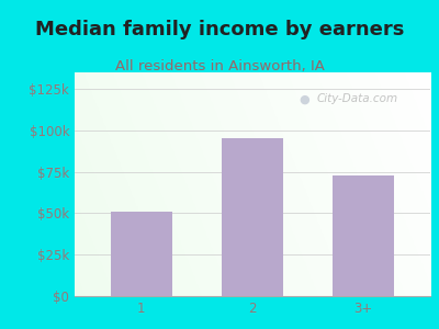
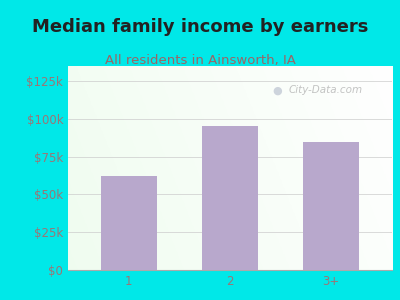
1: $51k -> $62k
3+: $73k -> $85k
